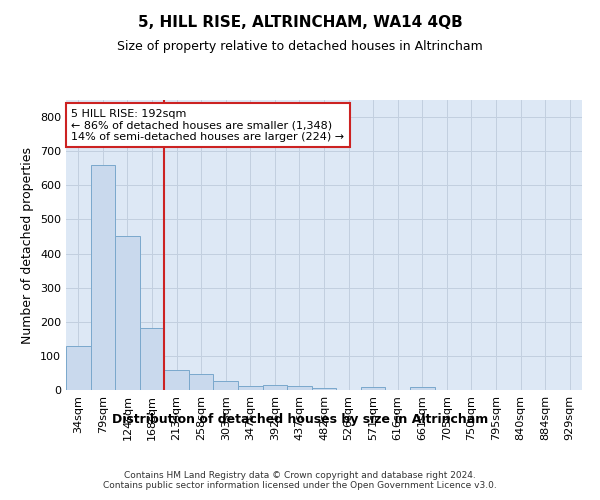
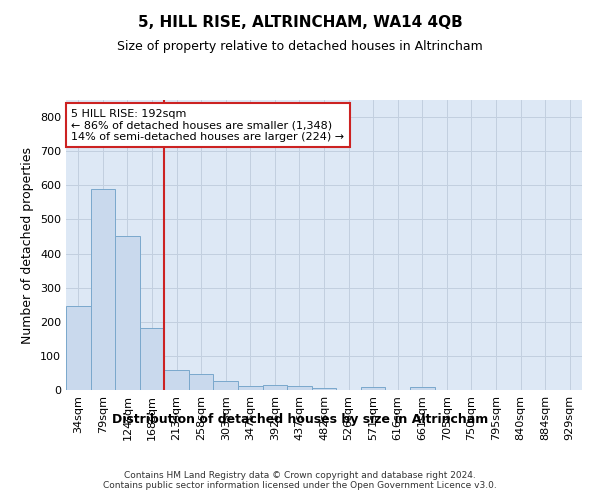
34sqm: 130 -> 245
79sqm: 660 -> 590
